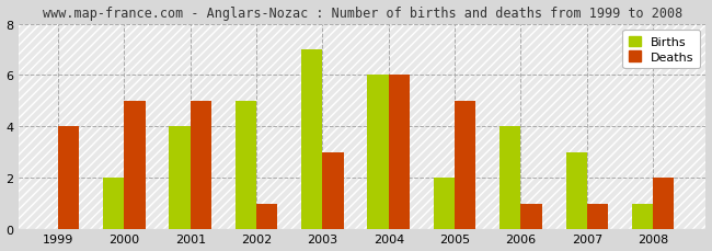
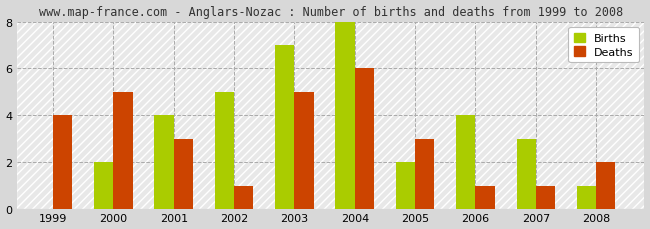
Deaths/2001: 5 -> 3
Deaths/2003: 3 -> 5
Births/2004: 6 -> 8
Deaths/2005: 5 -> 3
